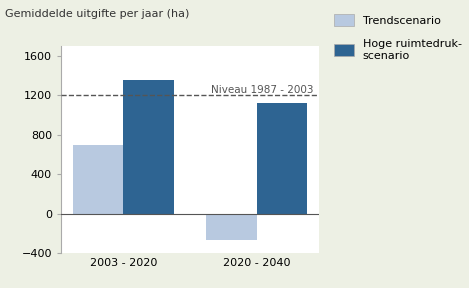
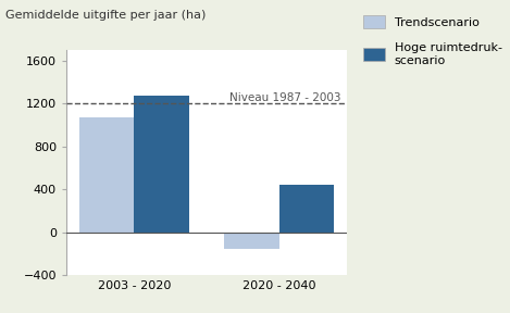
Trendscenario/2003 - 2020: 700 -> 1080
Hoge ruimtedruk- scenario/2003 - 2020: 1360 -> 1280
Trendscenario/2020 - 2040: -260 -> -150
Hoge ruimtedruk- scenario/2020 - 2040: 1120 -> 450
